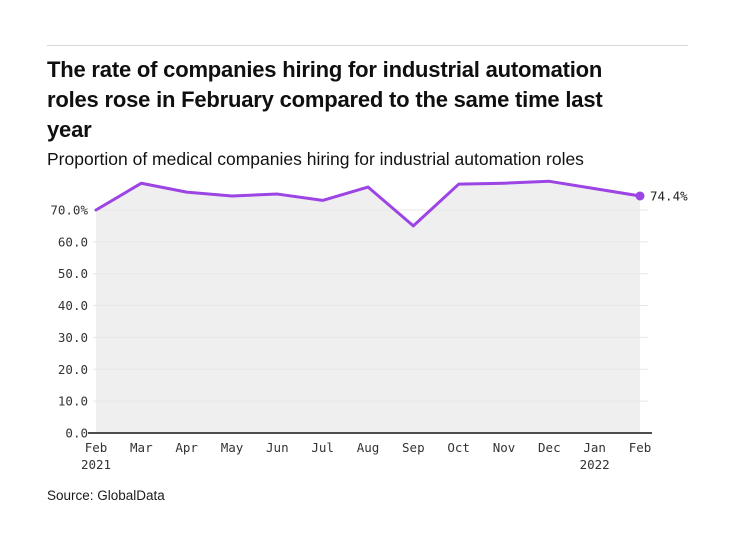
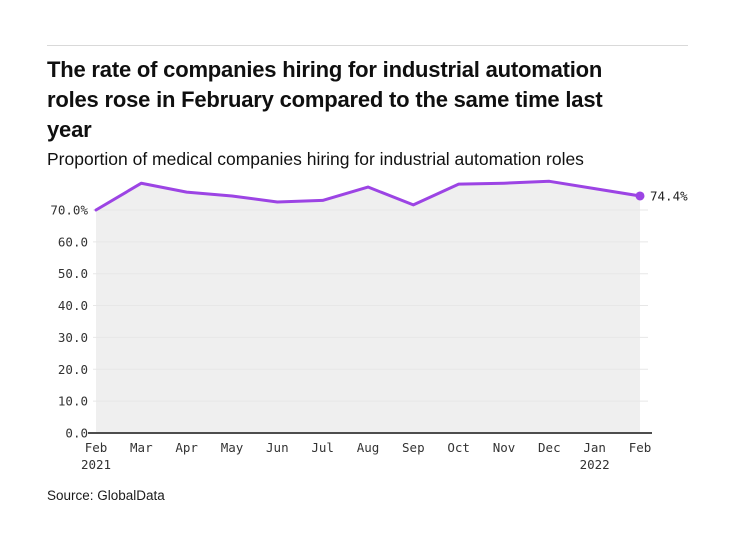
Jun: 75% -> 72%
Sep: 65% -> 72%
